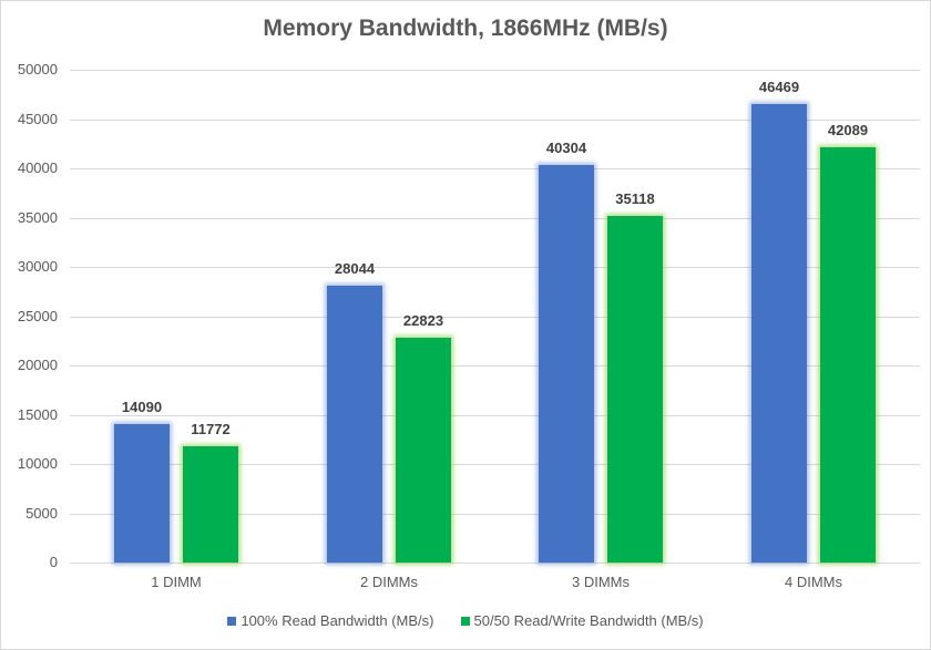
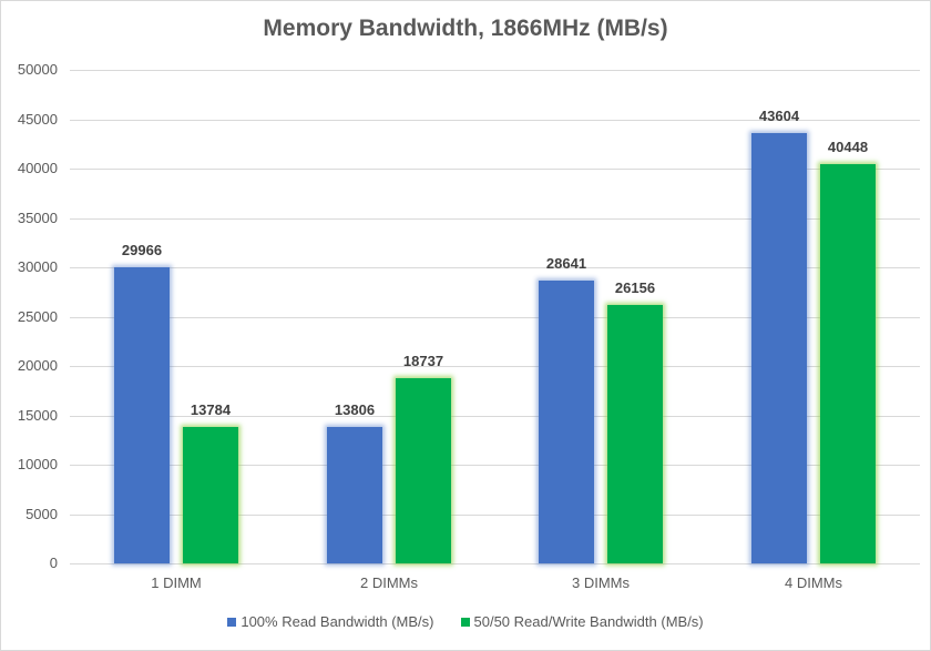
100% Read Bandwidth (MB/s)/1 DIMM: 14090 -> 29966
50/50 Read/Write Bandwidth (MB/s)/1 DIMM: 11772 -> 13784
100% Read Bandwidth (MB/s)/2 DIMMs: 28044 -> 13806
50/50 Read/Write Bandwidth (MB/s)/2 DIMMs: 22823 -> 18737
100% Read Bandwidth (MB/s)/3 DIMMs: 40304 -> 28641
50/50 Read/Write Bandwidth (MB/s)/3 DIMMs: 35118 -> 26156
100% Read Bandwidth (MB/s)/4 DIMMs: 46469 -> 43604
50/50 Read/Write Bandwidth (MB/s)/4 DIMMs: 42089 -> 40448
